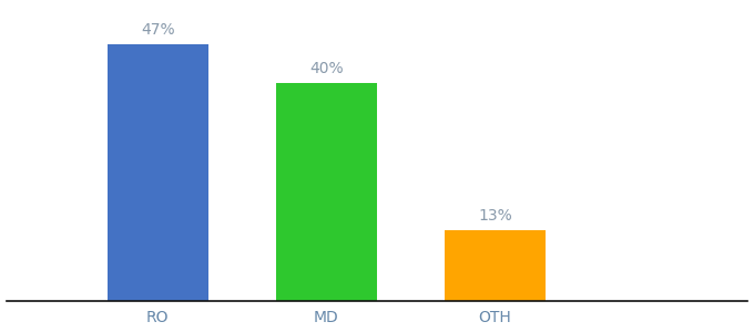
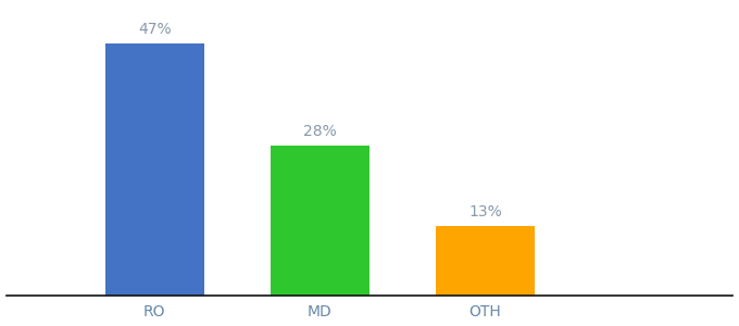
MD: 40% -> 28%
